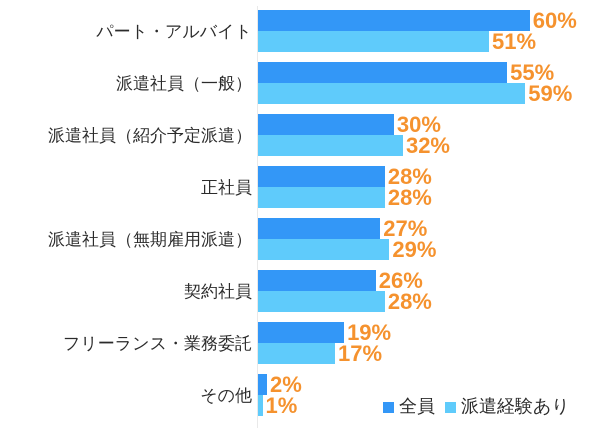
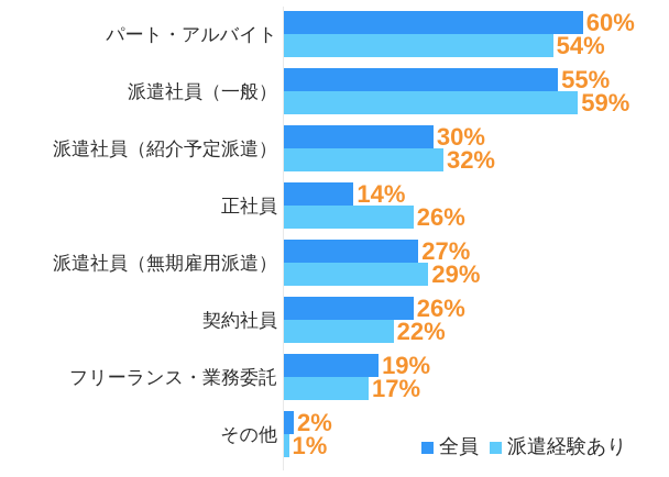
派遣経験あり/パート・アルバイト: 51% -> 54%
全員/正社員: 28% -> 14%
派遣経験あり/正社員: 28% -> 26%
派遣経験あり/契約社員: 28% -> 22%
